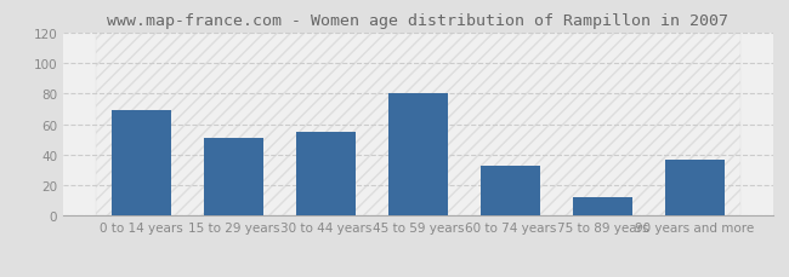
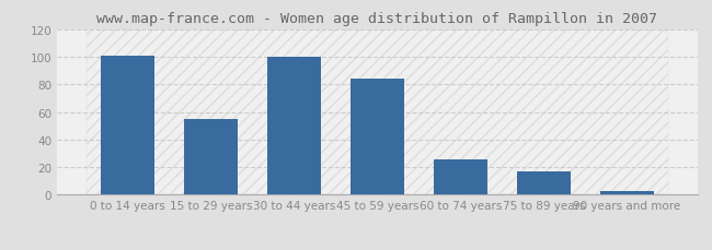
0 to 14 years: 69 -> 101
15 to 29 years: 51 -> 55
30 to 44 years: 55 -> 100
45 to 59 years: 80 -> 84
60 to 74 years: 33 -> 26
75 to 89 years: 12 -> 17
90 years and more: 37 -> 3
